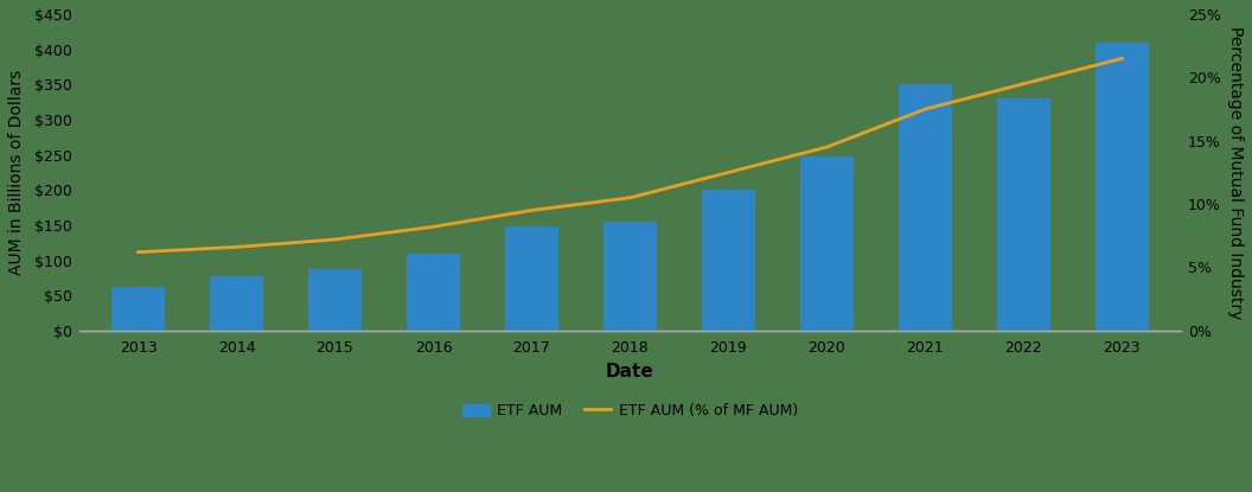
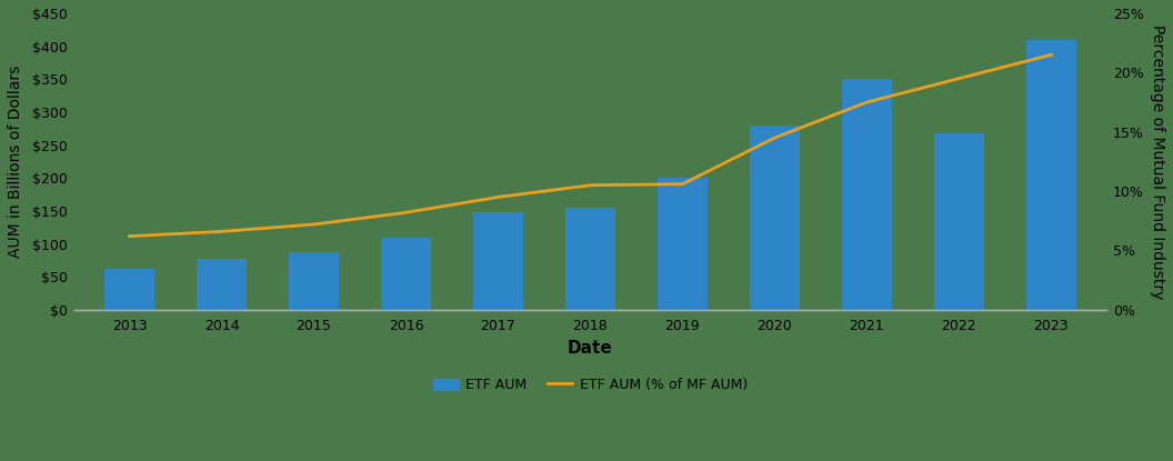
ETF AUM (% of MF AUM)/2019: 12.5% -> 10.6%
ETF AUM/2020: $248 -> $280
ETF AUM/2022: $330 -> $268
